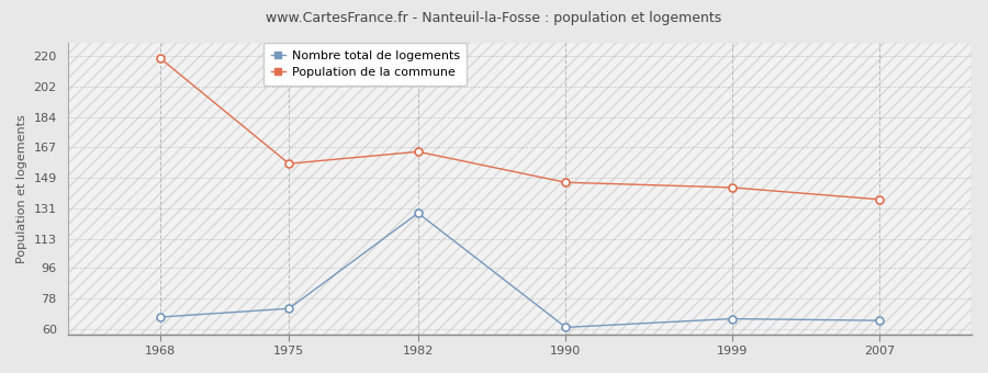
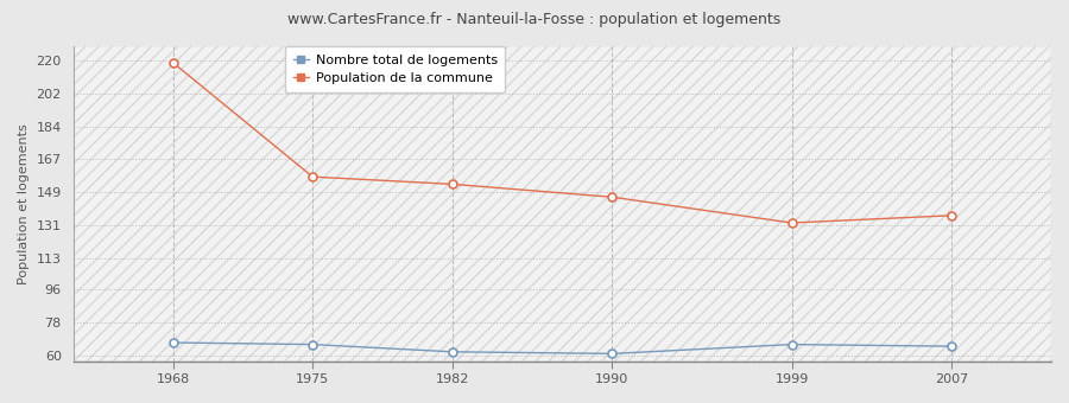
Nombre total de logements/1975: 72 -> 66
Population de la commune/1982: 164 -> 153
Nombre total de logements/1982: 128 -> 62
Population de la commune/1999: 143 -> 132
